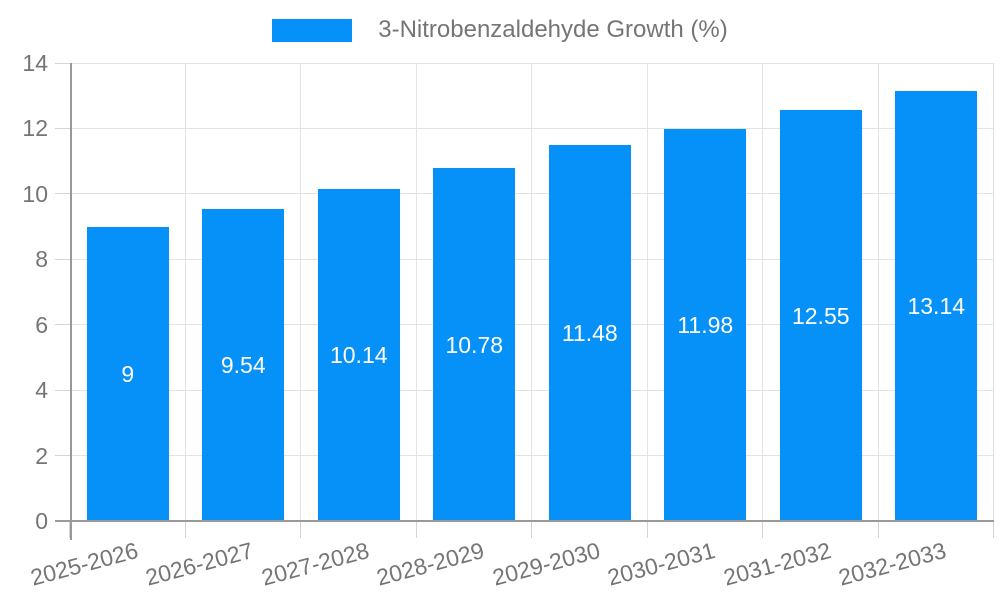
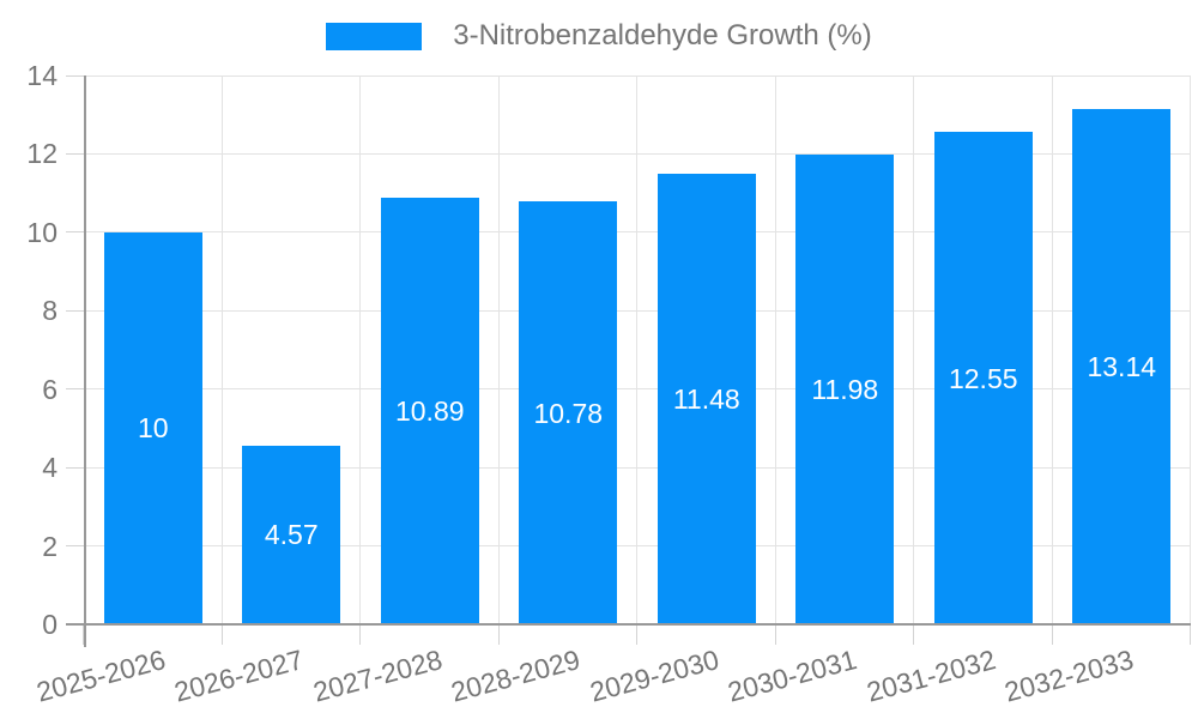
2025-2026: 9 -> 10
2026-2027: 9.54 -> 4.57
2027-2028: 10.14 -> 10.89
